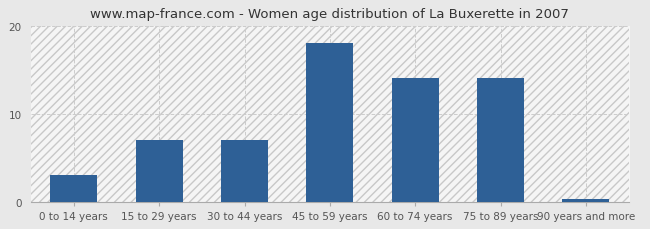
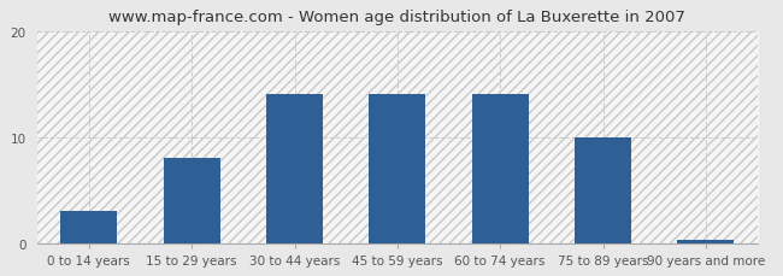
15 to 29 years: 7.0 -> 8.0
30 to 44 years: 7.0 -> 14.0
45 to 59 years: 18.0 -> 14.0
75 to 89 years: 14.0 -> 10.0
